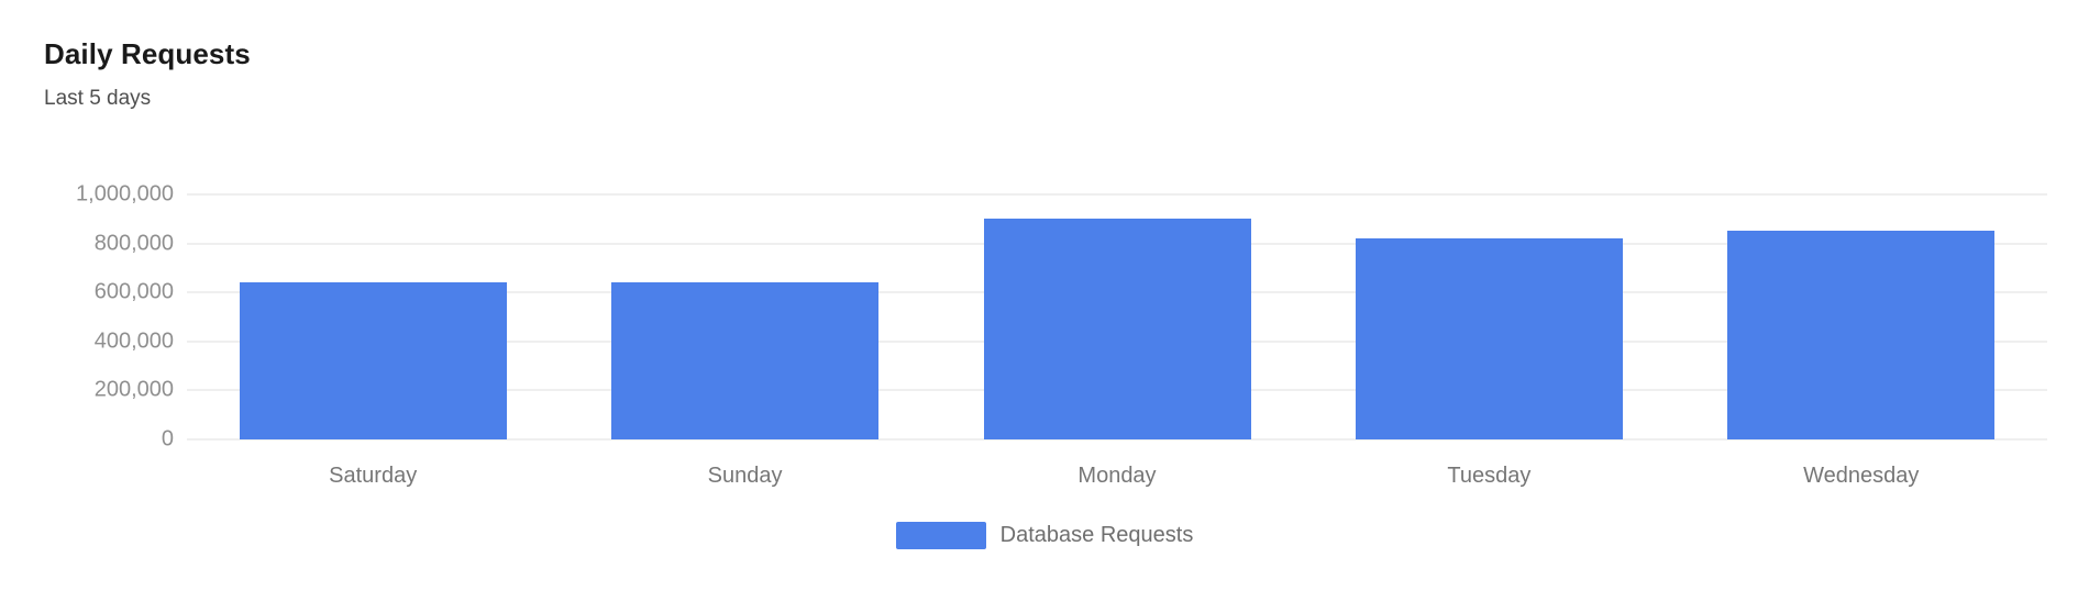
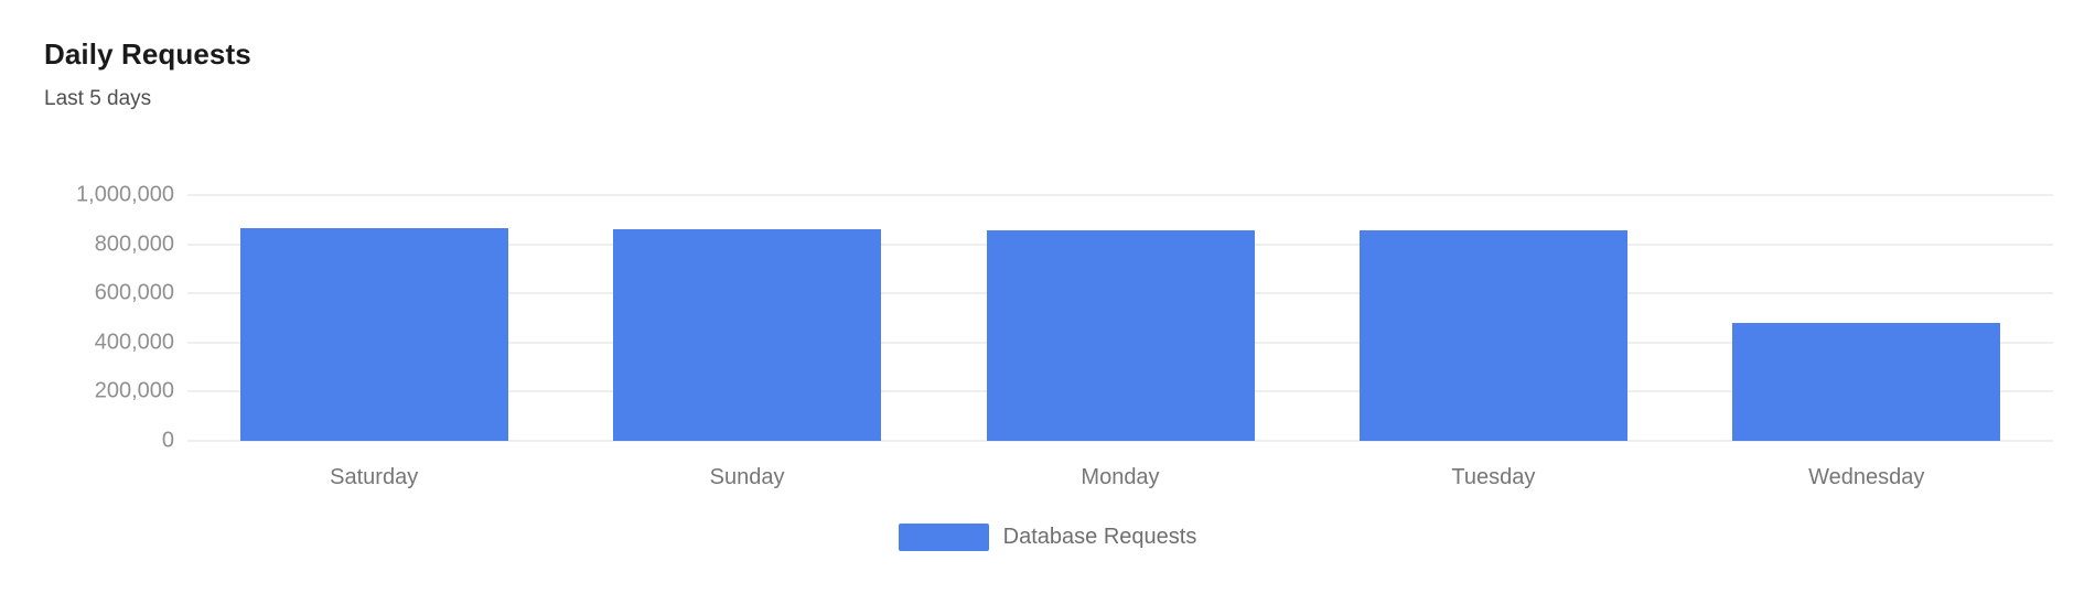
Saturday: 640000 -> 860000
Sunday: 640000 -> 860000
Monday: 900000 -> 860000
Tuesday: 820000 -> 860000
Wednesday: 850000 -> 480000
